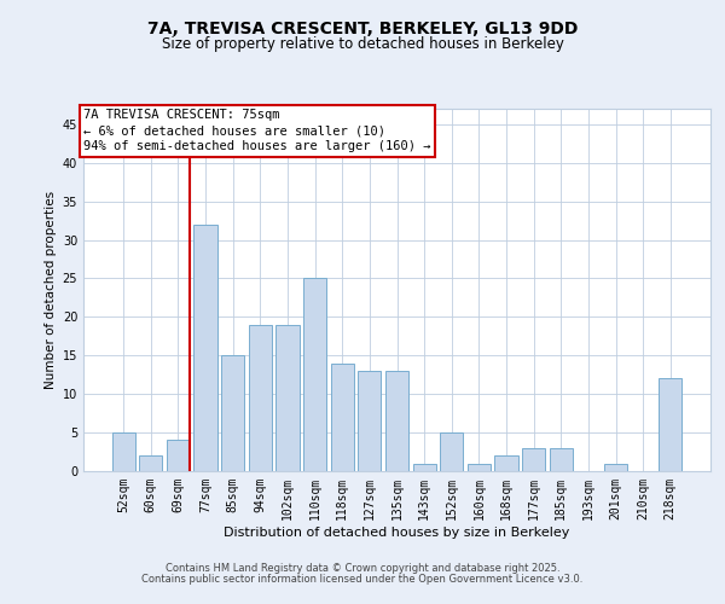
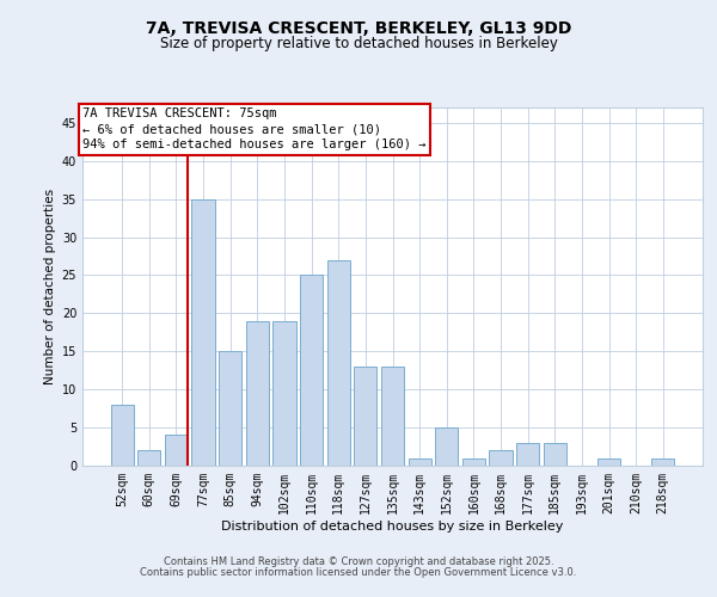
52sqm: 5 -> 8
77sqm: 32 -> 35
118sqm: 14 -> 27
218sqm: 12 -> 1
